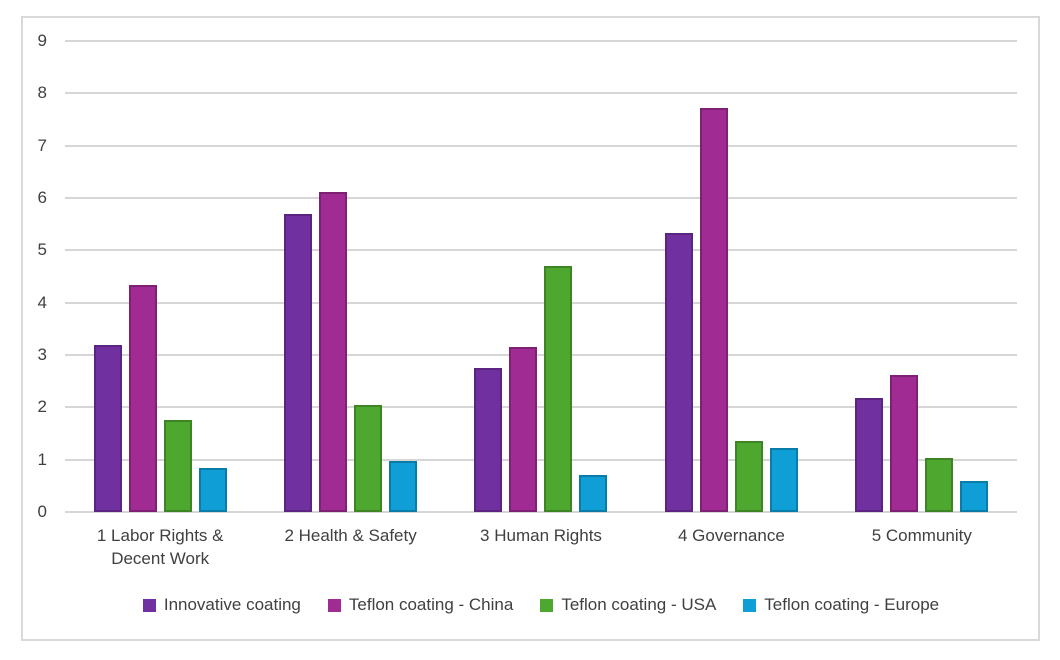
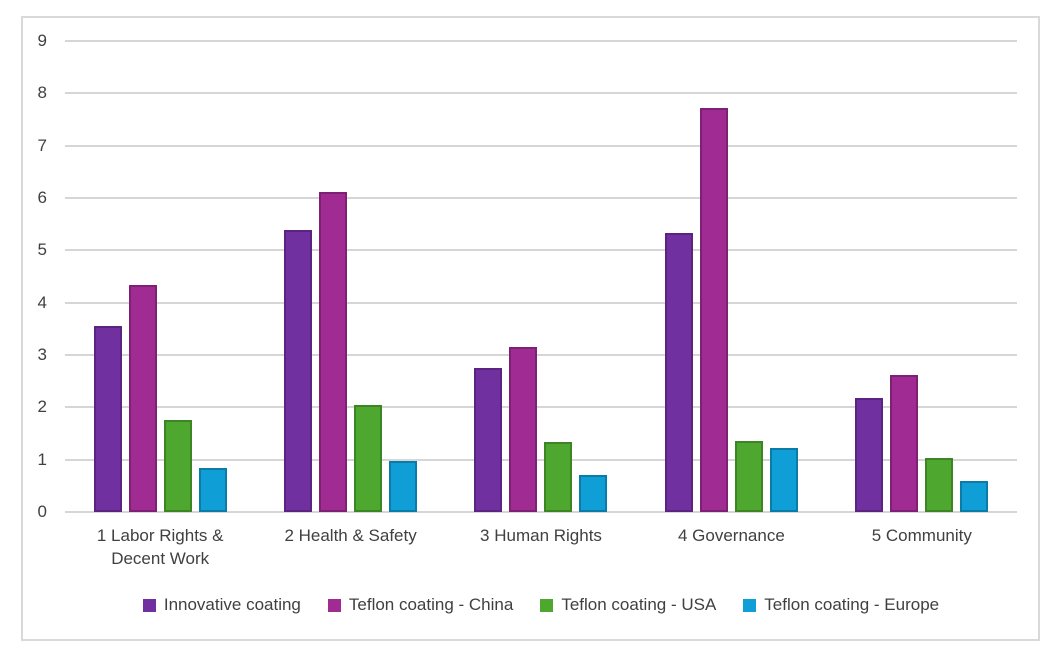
Innovative coating/1 Labor Rights & Decent Work: 3.2 -> 3.5
Innovative coating/2 Health & Safety: 5.7 -> 5.4
Teflon coating - USA/3 Human Rights: 4.7 -> 1.3
